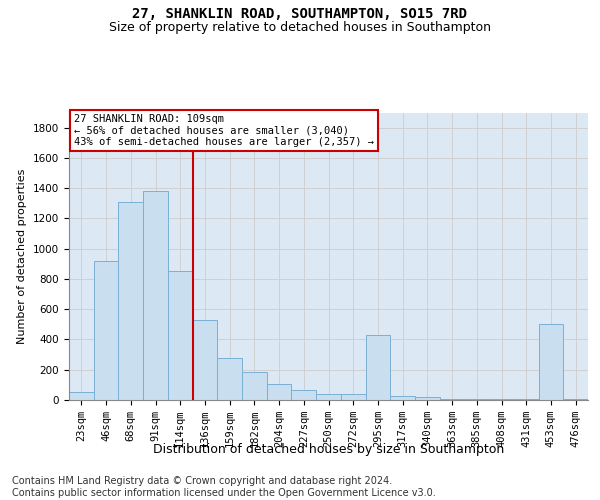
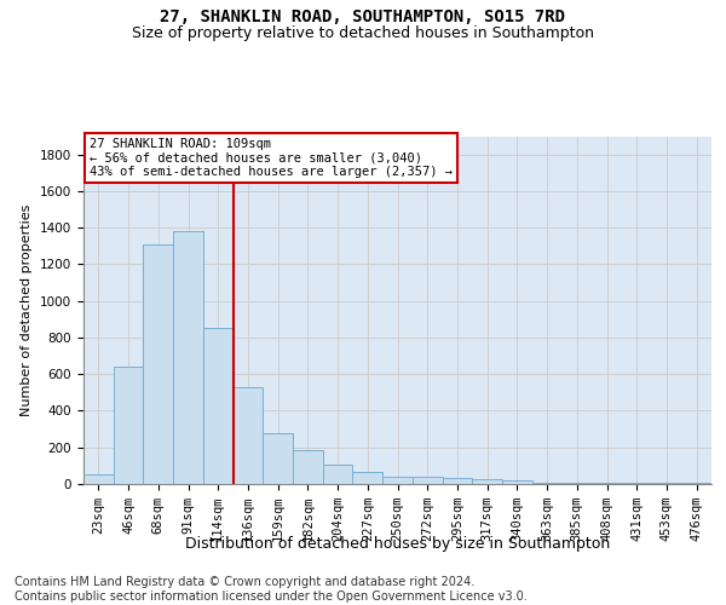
46sqm: 920 -> 640
295sqm: 430 -> 30
453sqm: 500 -> 0
